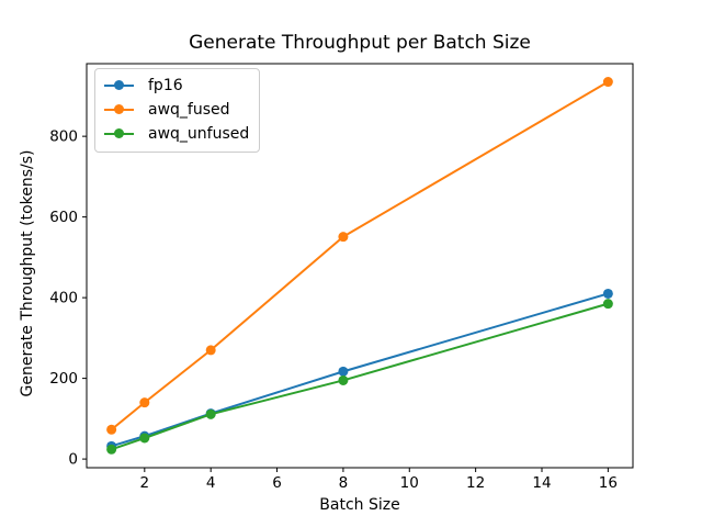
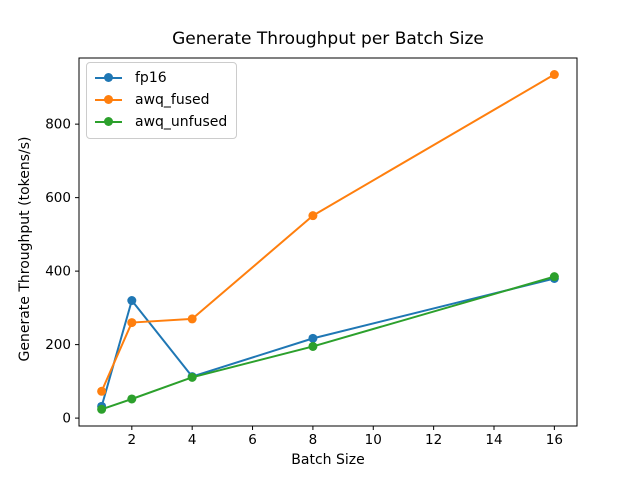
fp16/2: 60 -> 320
awq_fused/2: 140 -> 260
fp16/16: 410 -> 380
